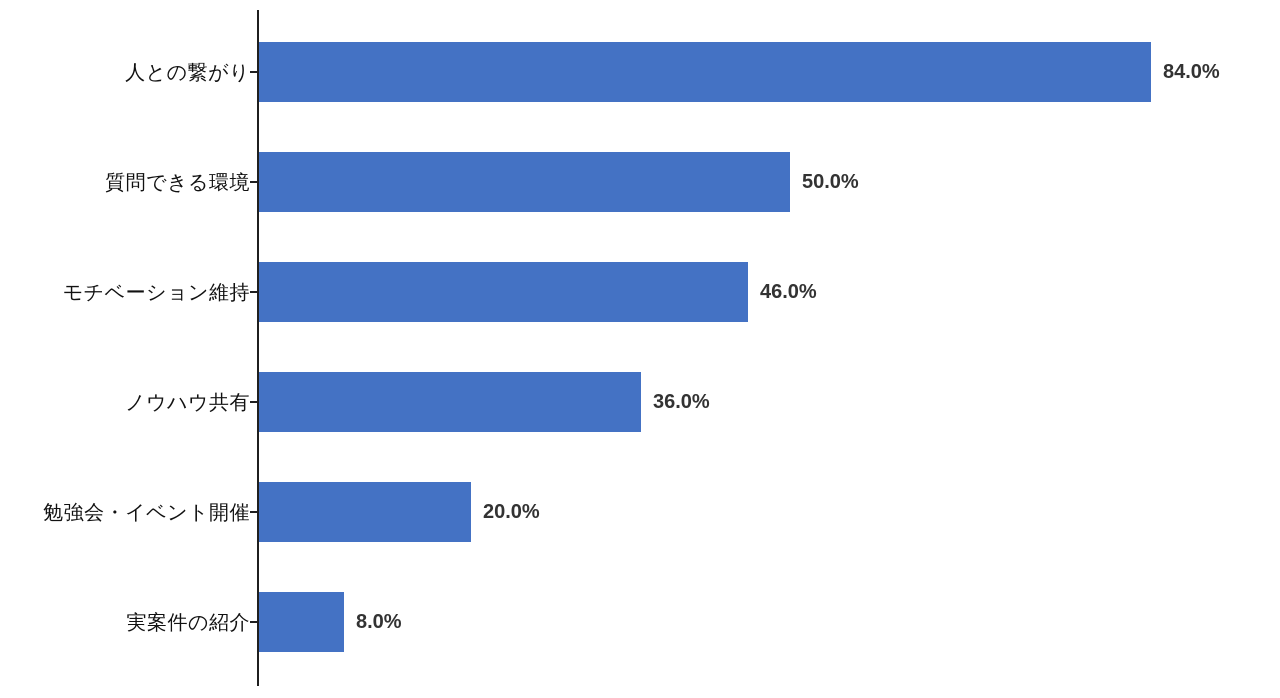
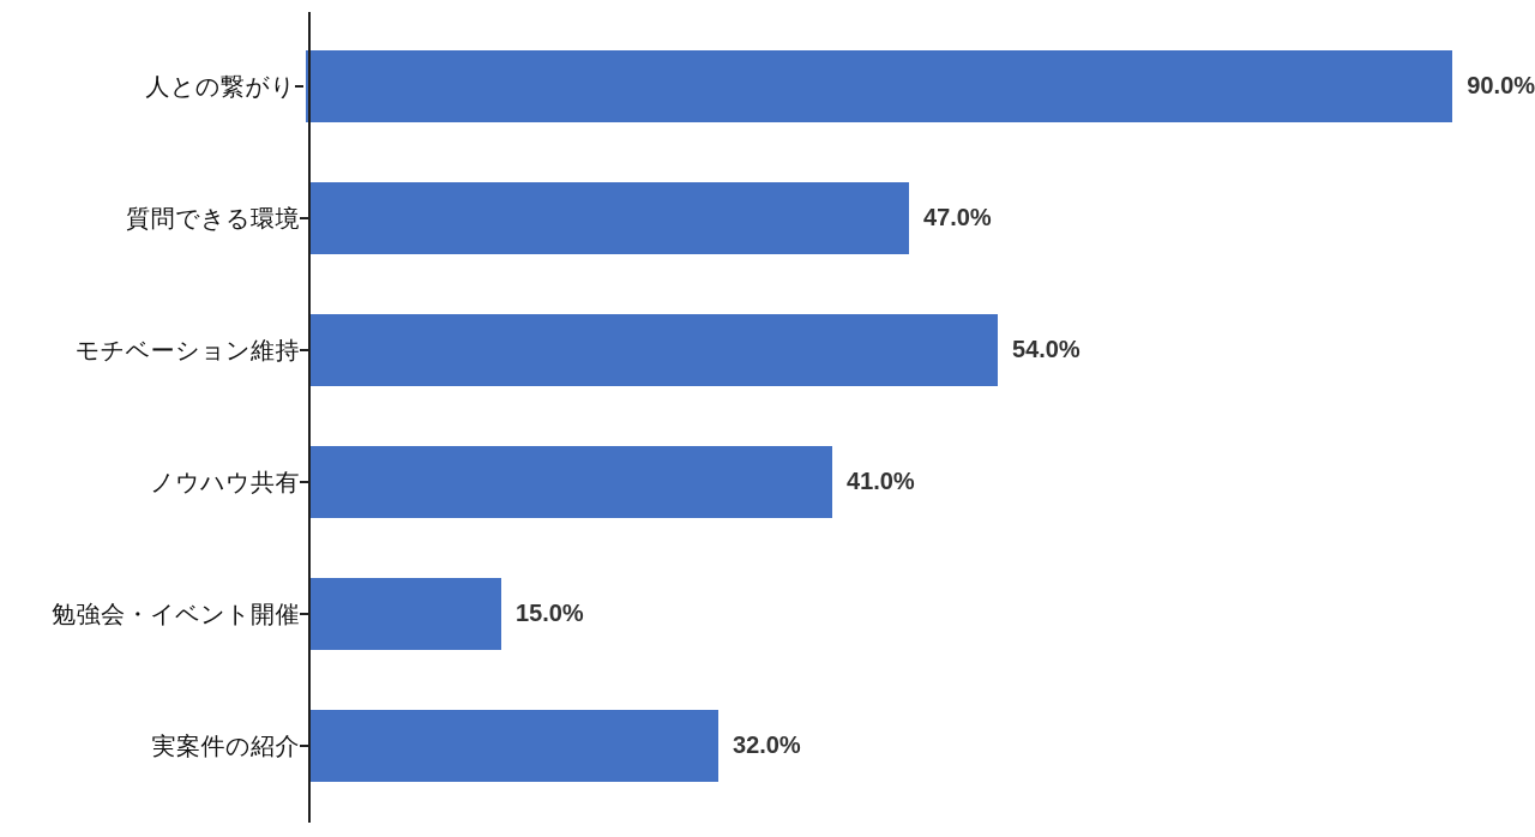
人との繋がり: 84.0% -> 90.0%
質問できる環境: 50.0% -> 47.0%
モチベーション維持: 46.0% -> 54.0%
ノウハウ共有: 36.0% -> 41.0%
勉強会・イベント開催: 20.0% -> 15.0%
実案件の紹介: 8.0% -> 32.0%
